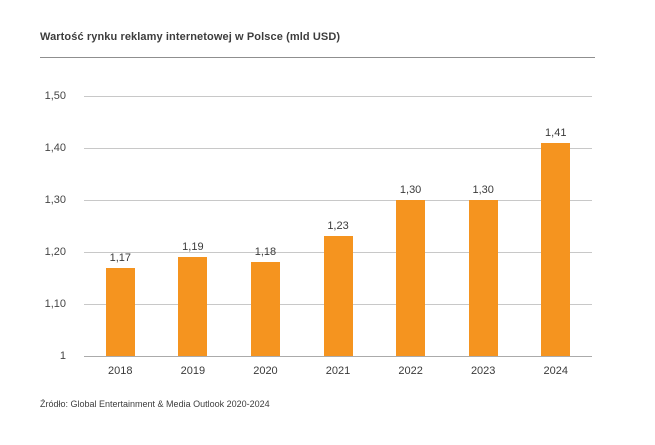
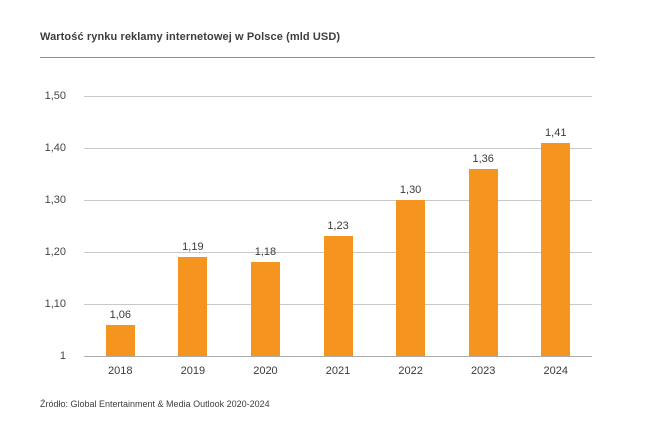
2018: 1,17 -> 1,06
2023: 1,30 -> 1,36
